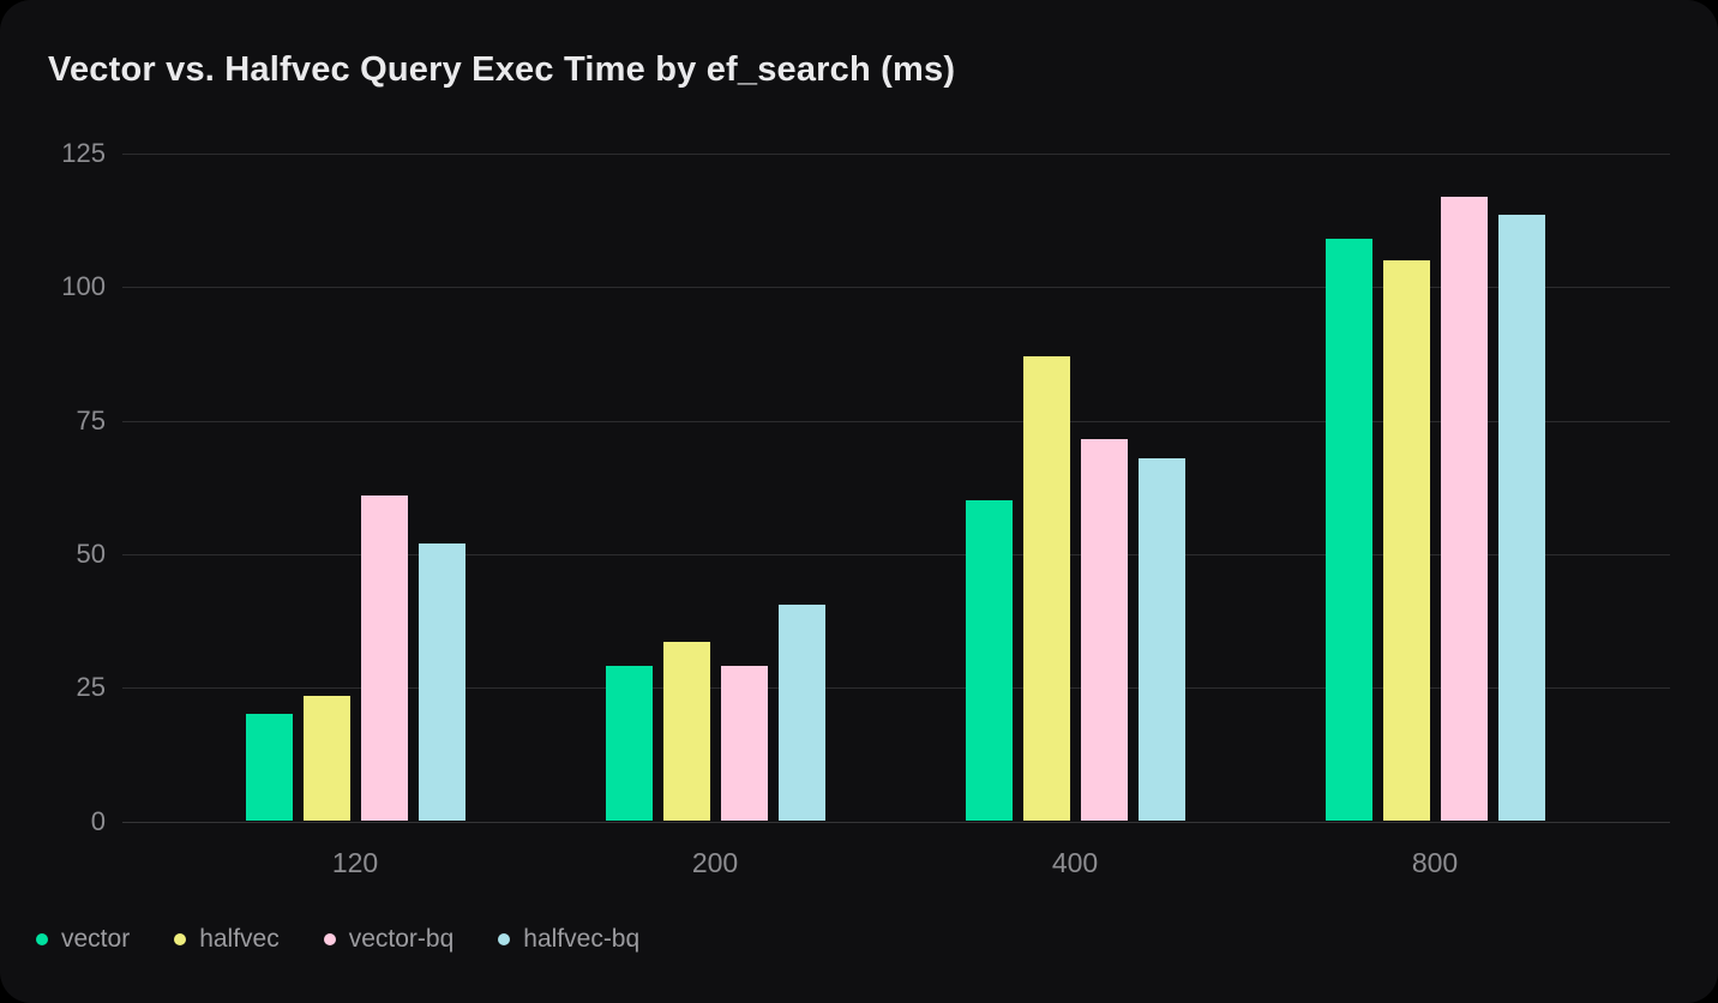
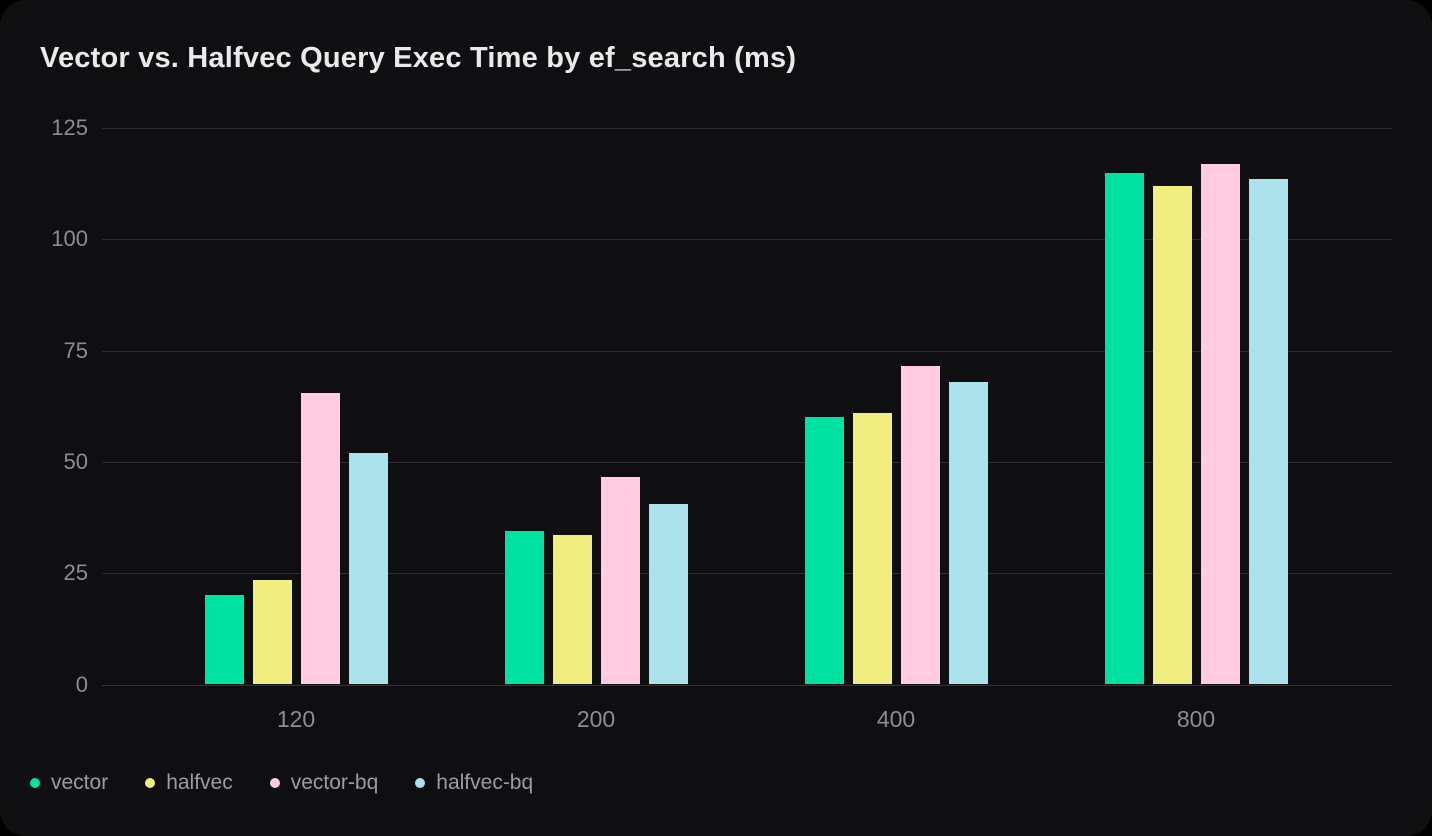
vector-bq/120: 61 -> 66
vector/200: 29 -> 34
vector-bq/200: 29 -> 46
halfvec/400: 87 -> 61
vector/800: 109 -> 115
halfvec/800: 105 -> 112
